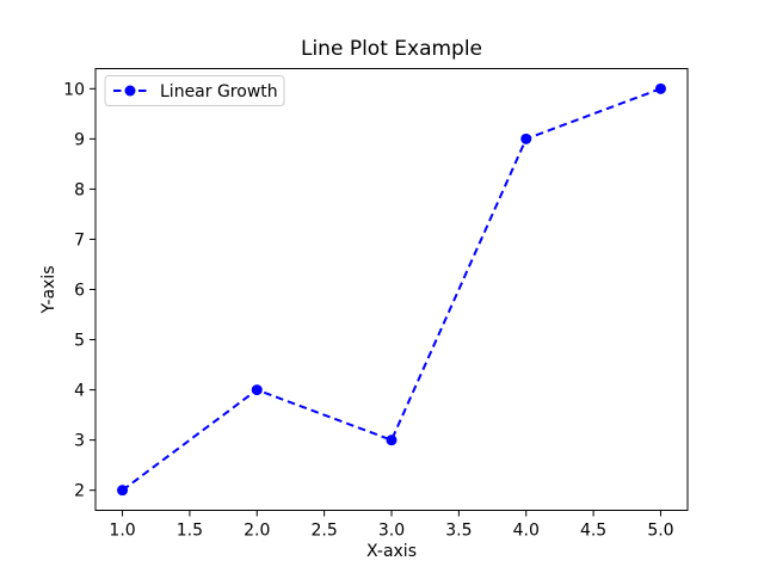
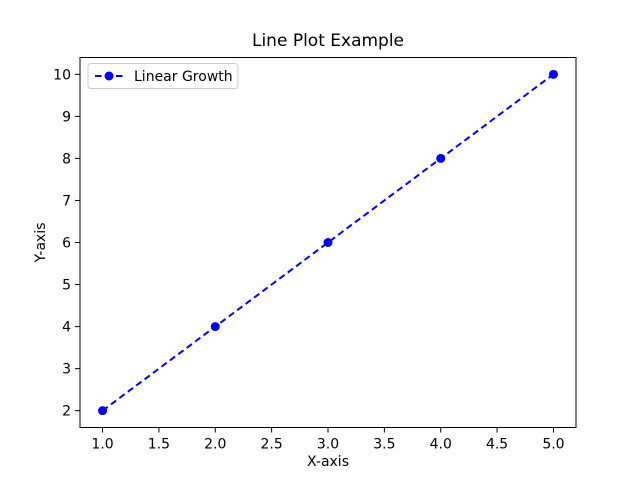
3: 3 -> 6
4: 9 -> 8
